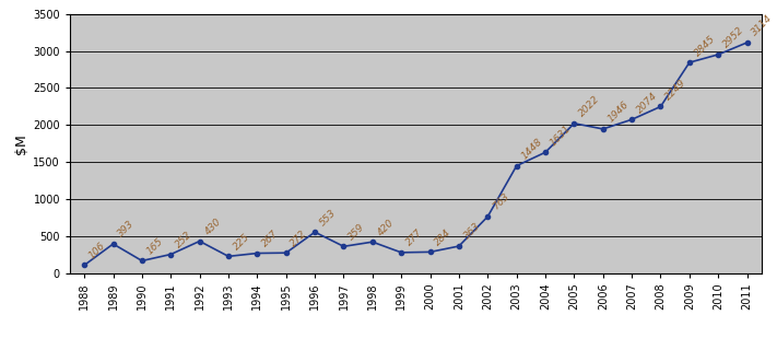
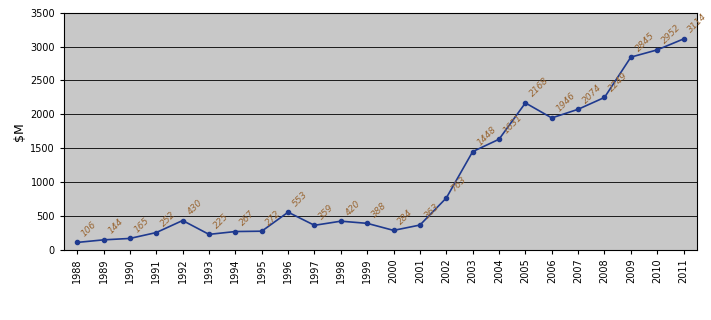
1989: 393 -> 144
1999: 277 -> 388
2005: 2022 -> 2168
